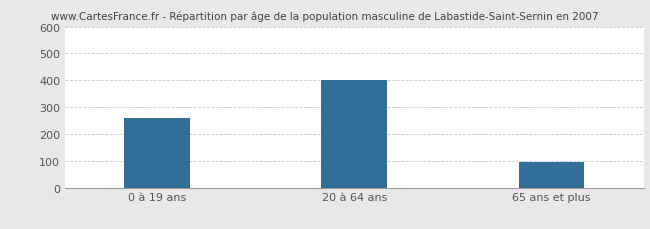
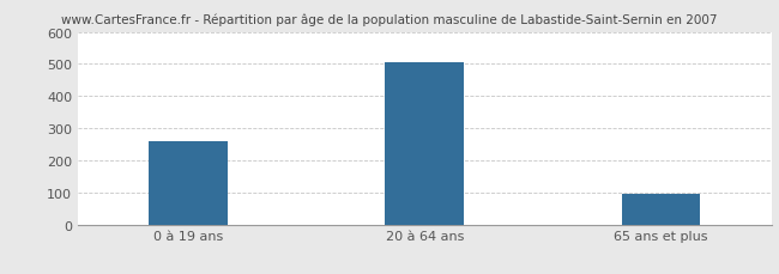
20 à 64 ans: 400 -> 506
